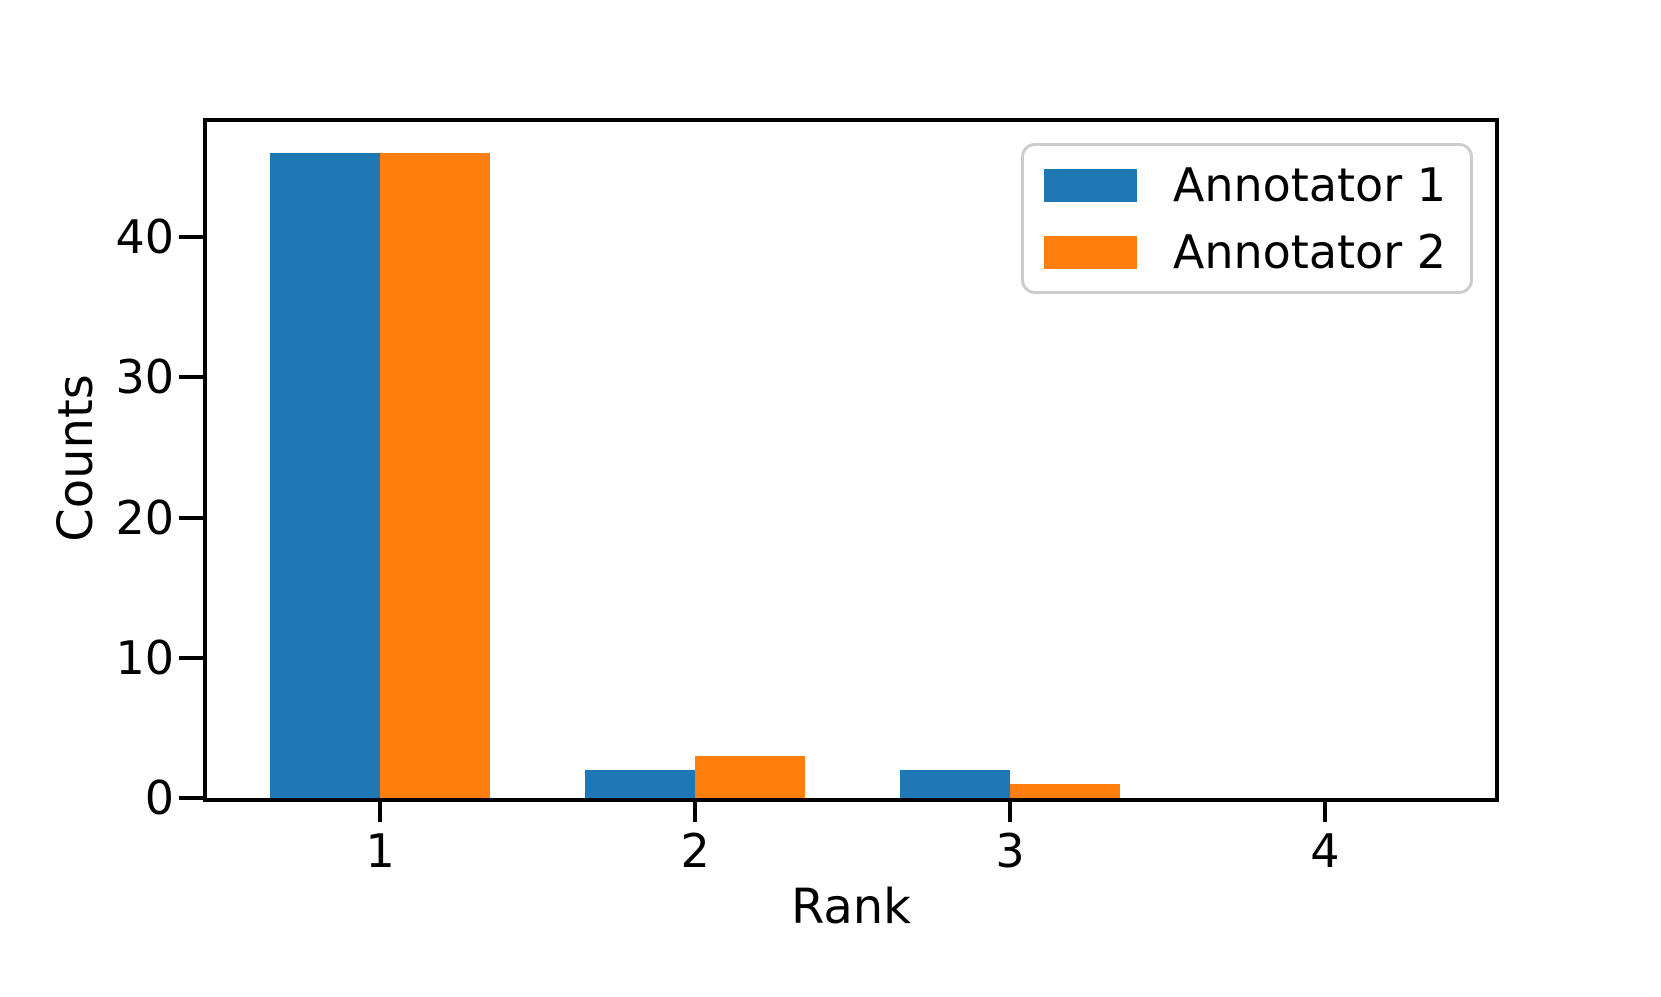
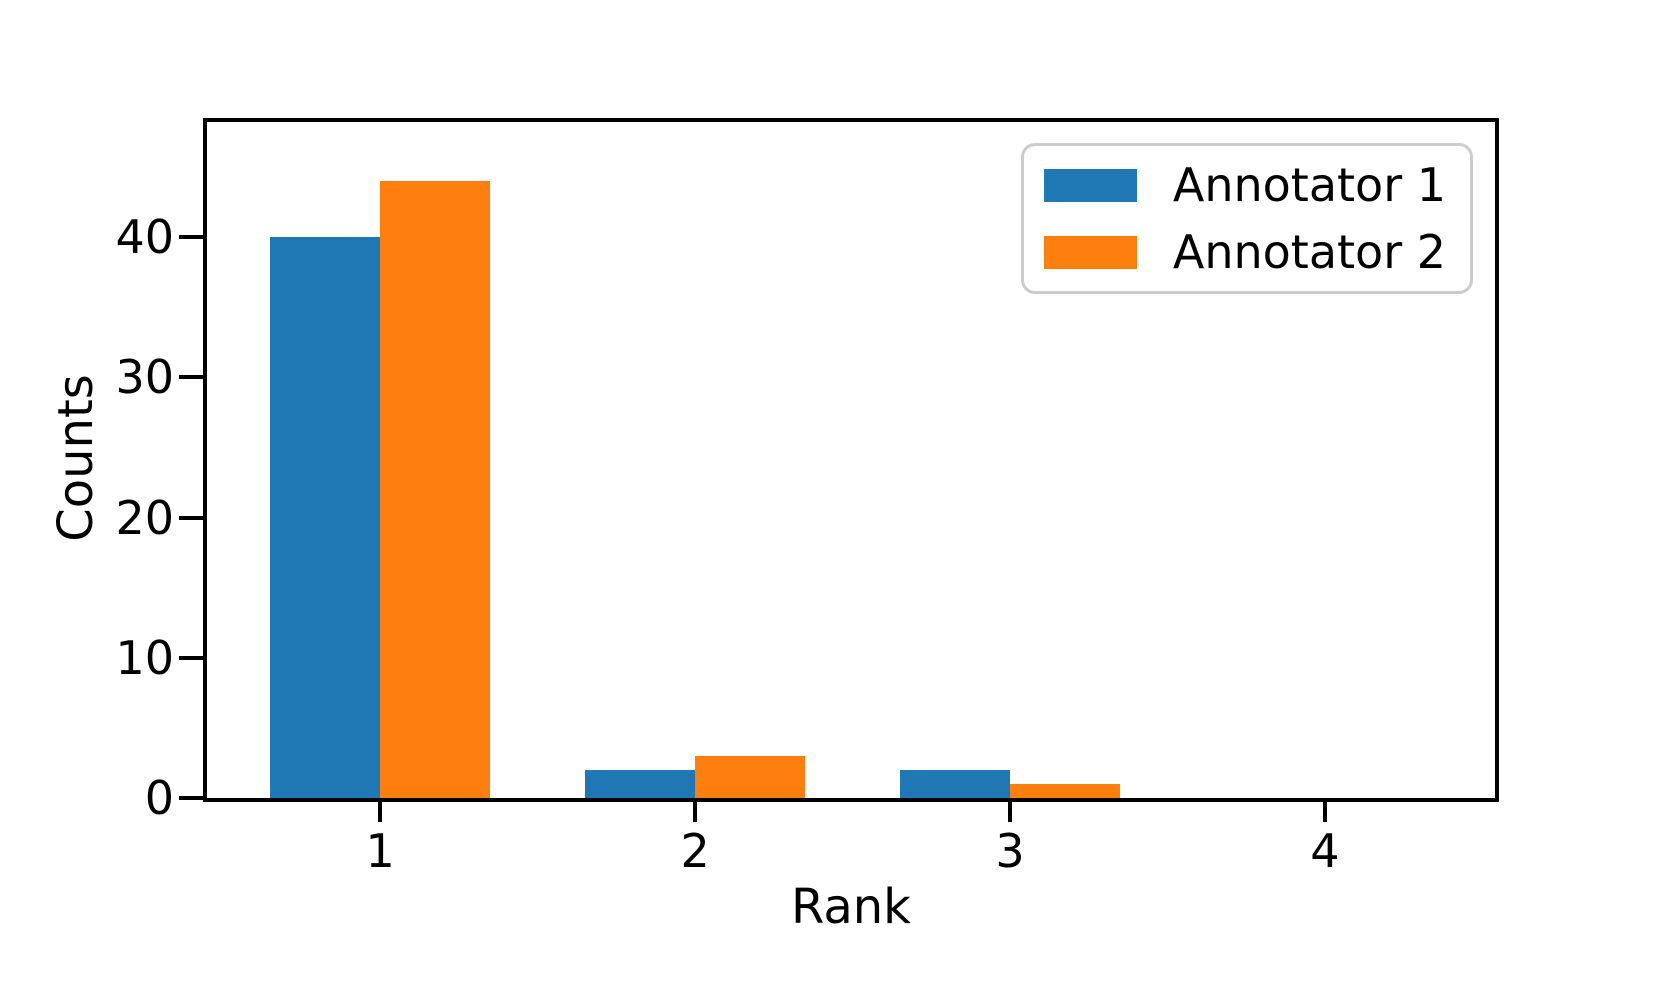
Annotator 1/1: 46 -> 40
Annotator 2/1: 46 -> 44
